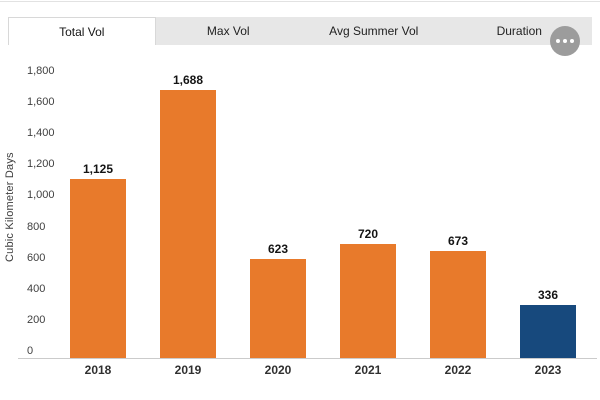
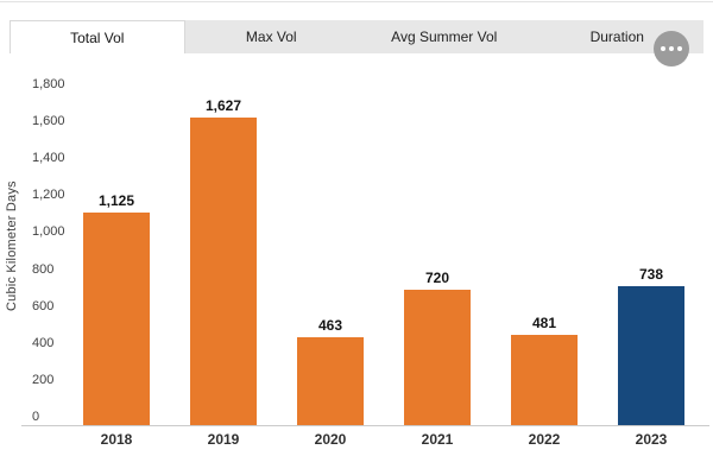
2019: 1,688 -> 1,627
2020: 623 -> 463
2022: 673 -> 481
2023: 336 -> 738
